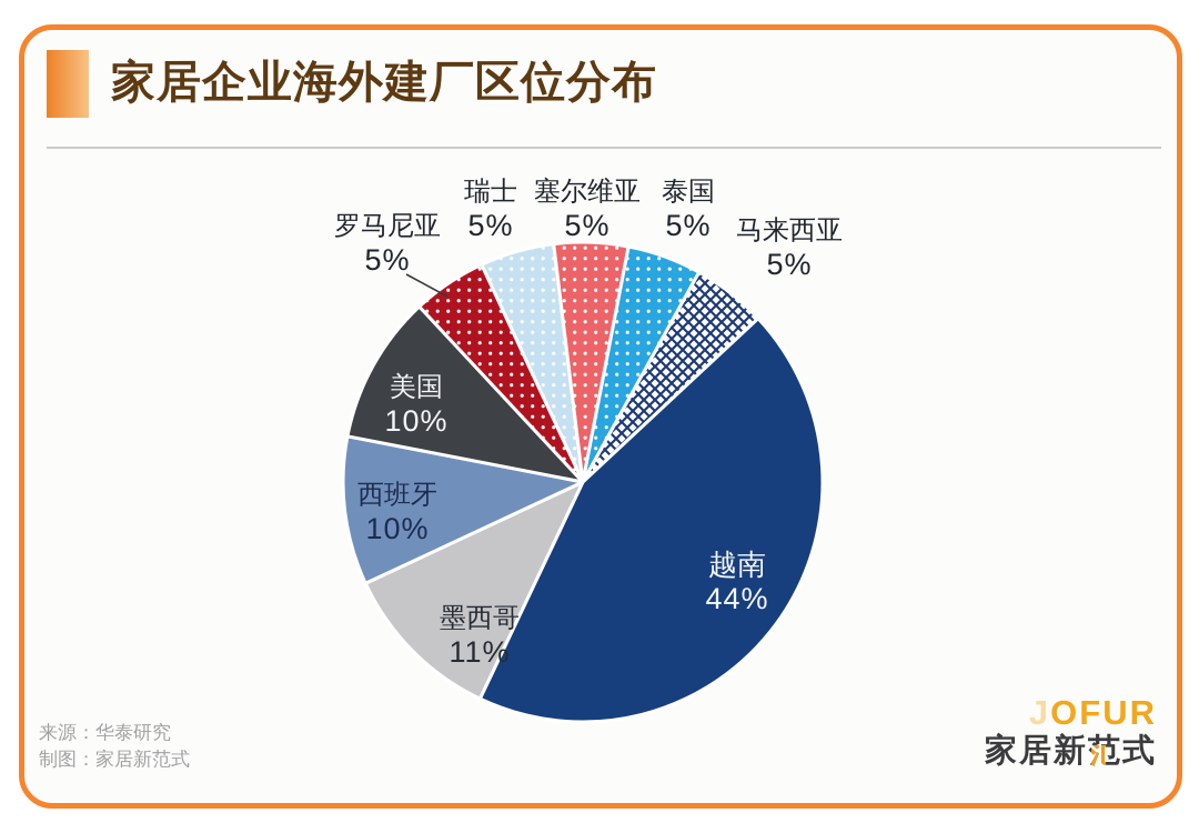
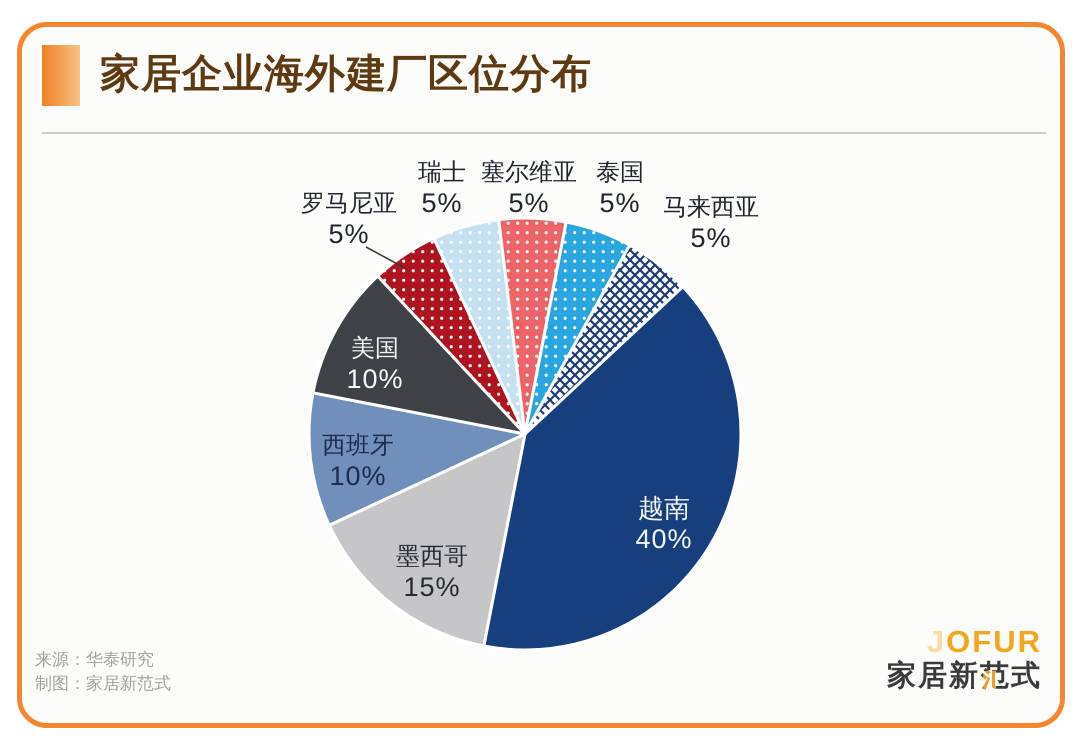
越南: 44% -> 40%
墨西哥: 11% -> 15%
